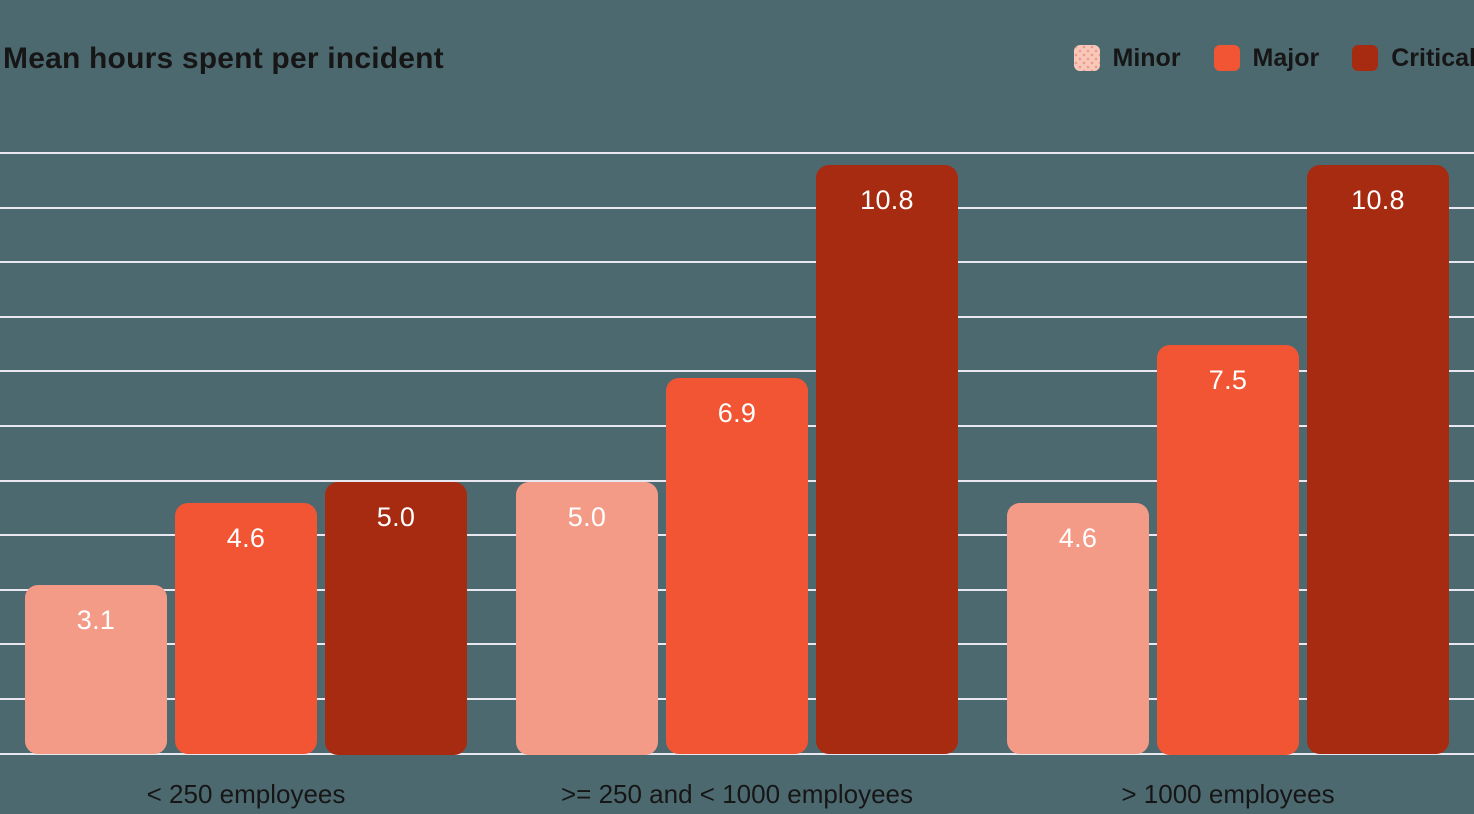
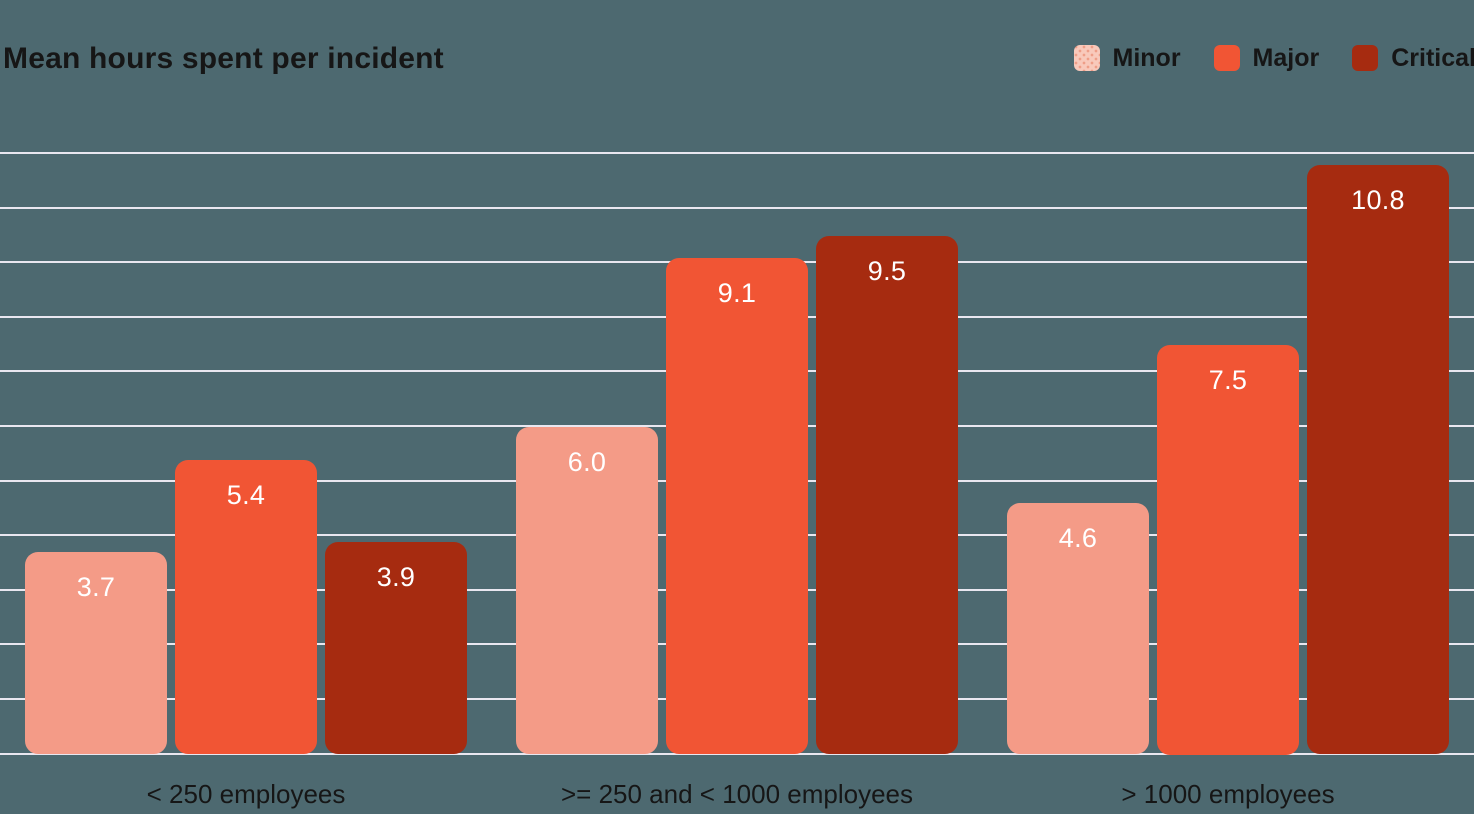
Minor/< 250 employees: 3.1 -> 3.7
Major/< 250 employees: 4.6 -> 5.4
Critical/< 250 employees: 5.0 -> 3.9
Minor/>= 250 and < 1000 employees: 5.0 -> 6.0
Major/>= 250 and < 1000 employees: 6.9 -> 9.1
Critical/>= 250 and < 1000 employees: 10.8 -> 9.5
